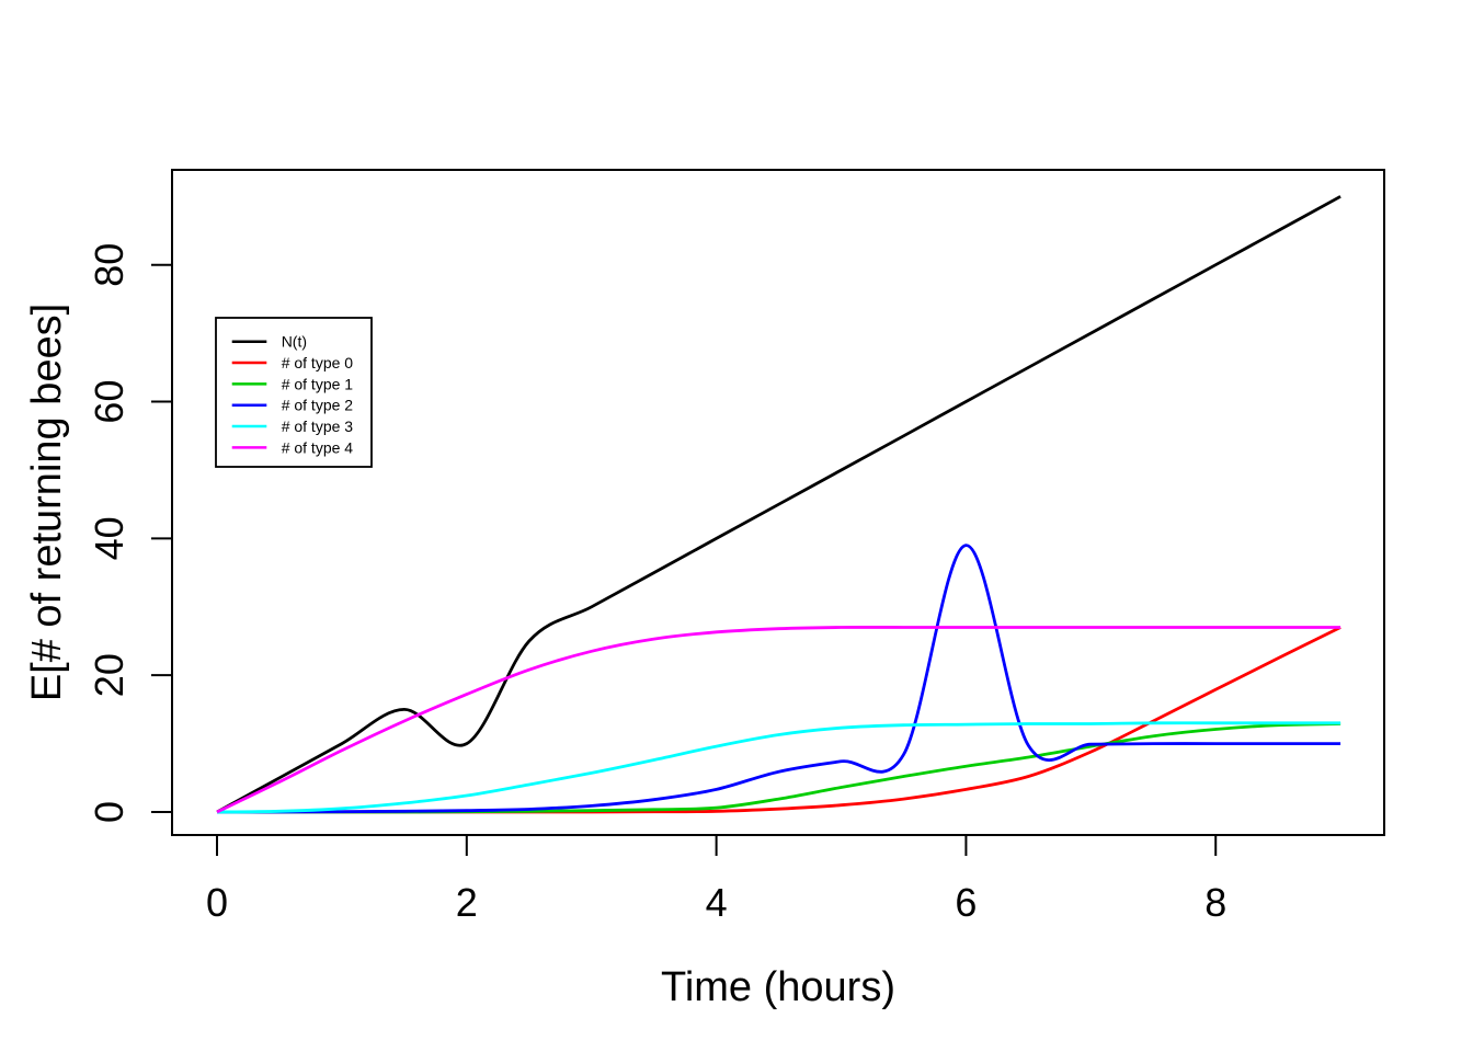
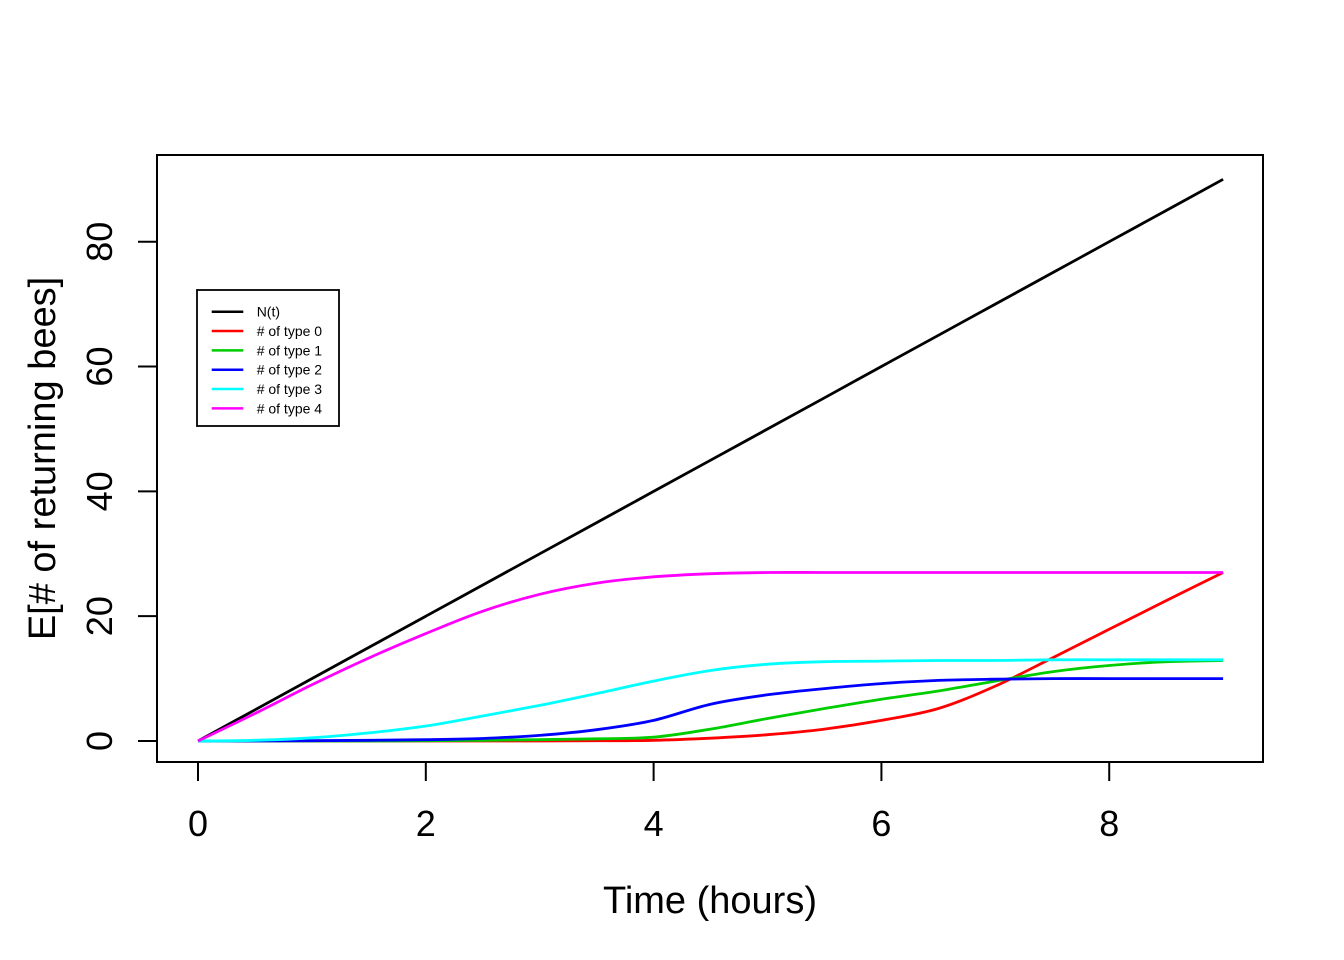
N(t)/2: 10 -> 20
# of type 2/6: 39 -> 9
